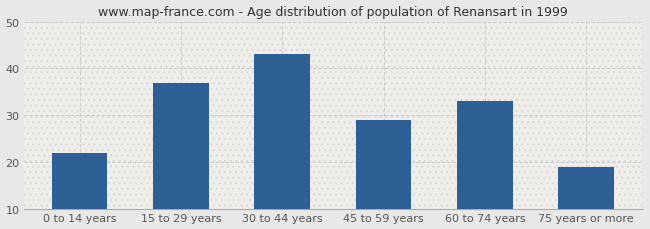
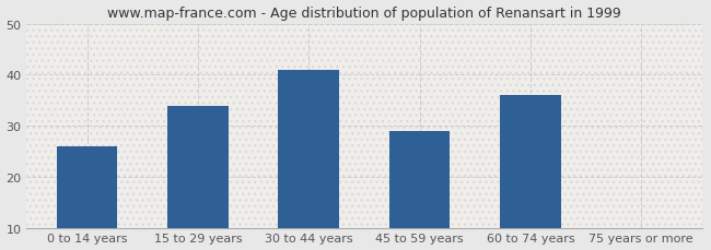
0 to 14 years: 22 -> 26
15 to 29 years: 37 -> 34
30 to 44 years: 43 -> 41
60 to 74 years: 33 -> 36
75 years or more: 19 -> 10
